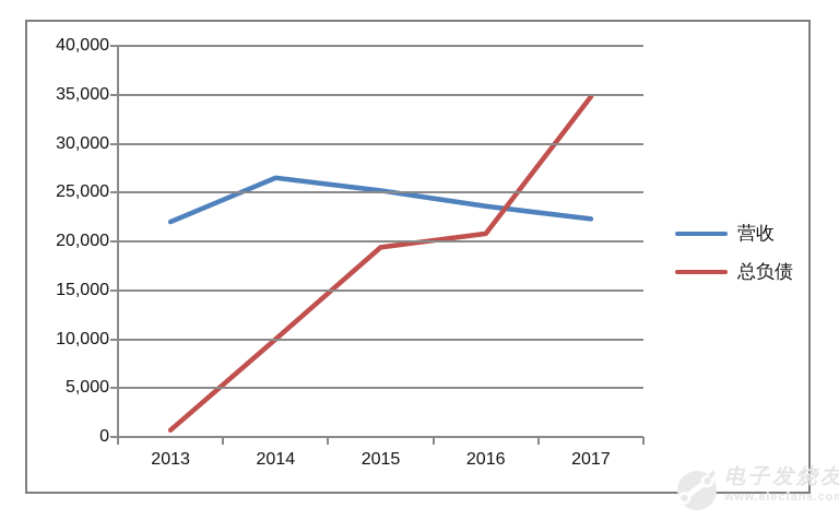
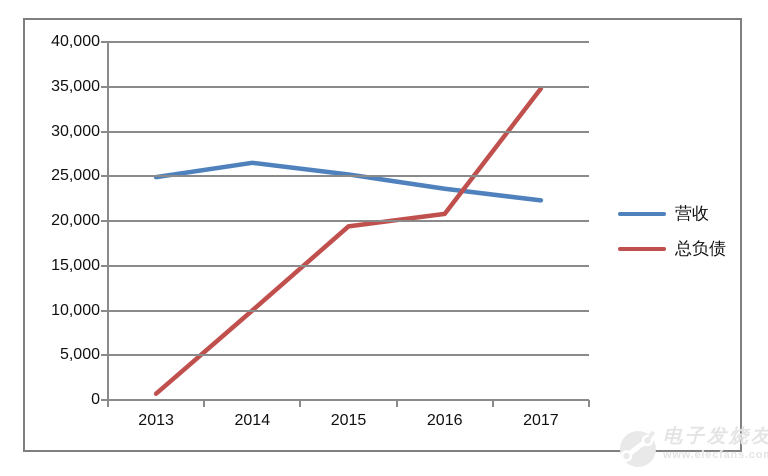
营收/2013: 22000 -> 25000
